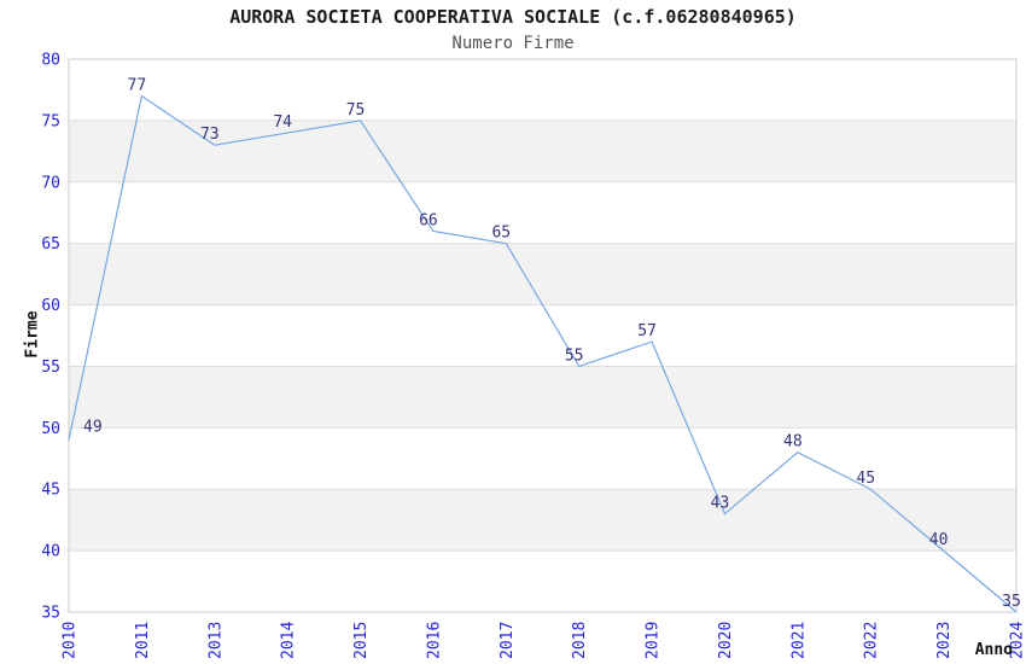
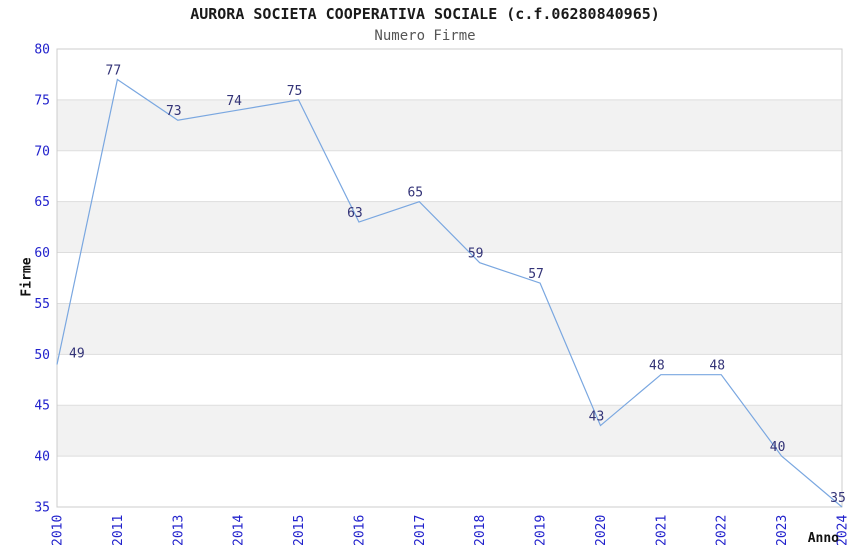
2016: 66 -> 63
2018: 55 -> 59
2022: 45 -> 48
